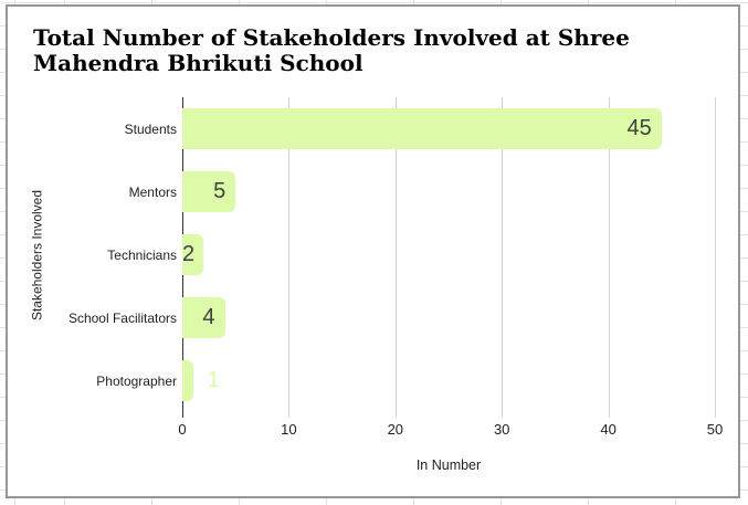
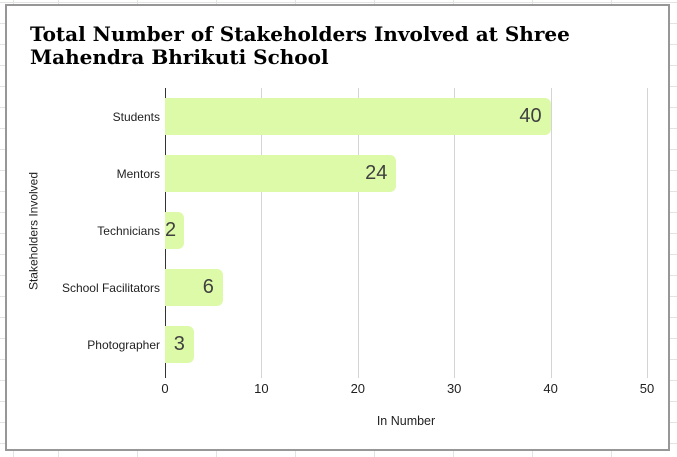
Students: 45 -> 40
Mentors: 5 -> 24
School Facilitators: 4 -> 6
Photographer: 1 -> 3
